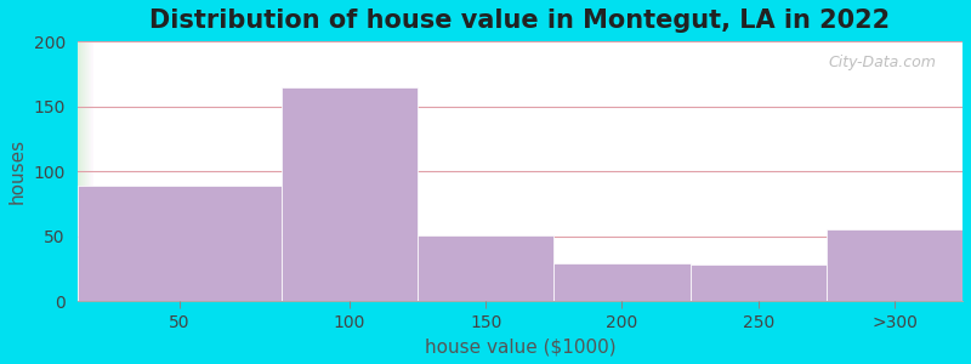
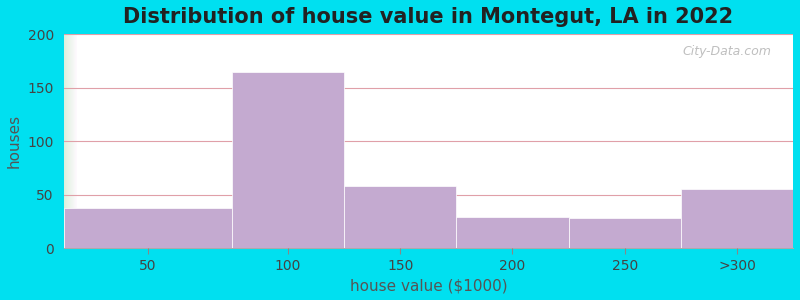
50: 89 -> 37
150: 51 -> 58
